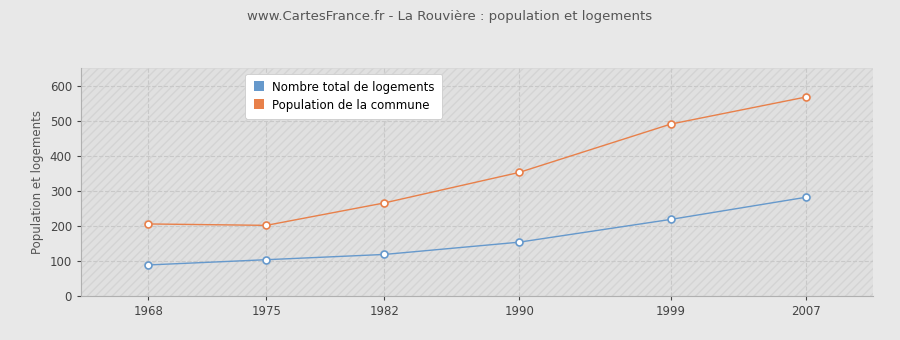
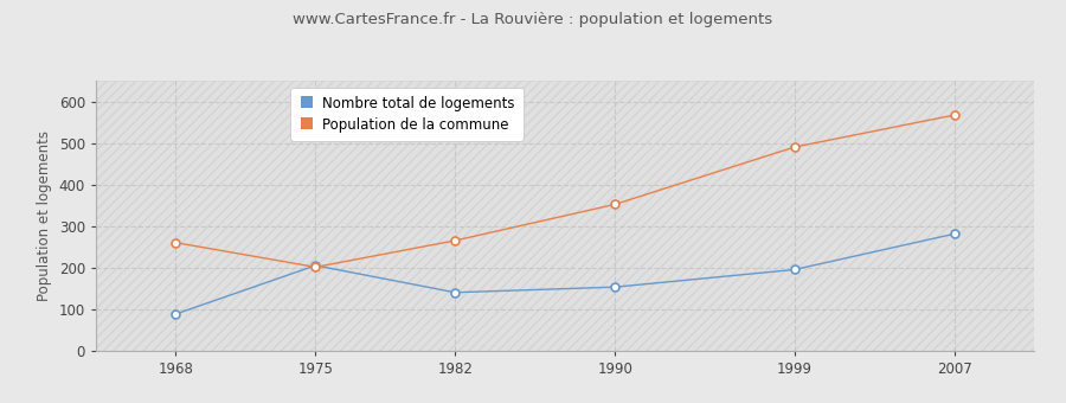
Population de la commune/1968: 205 -> 260
Nombre total de logements/1975: 103 -> 205
Nombre total de logements/1982: 118 -> 140
Nombre total de logements/1999: 218 -> 195
